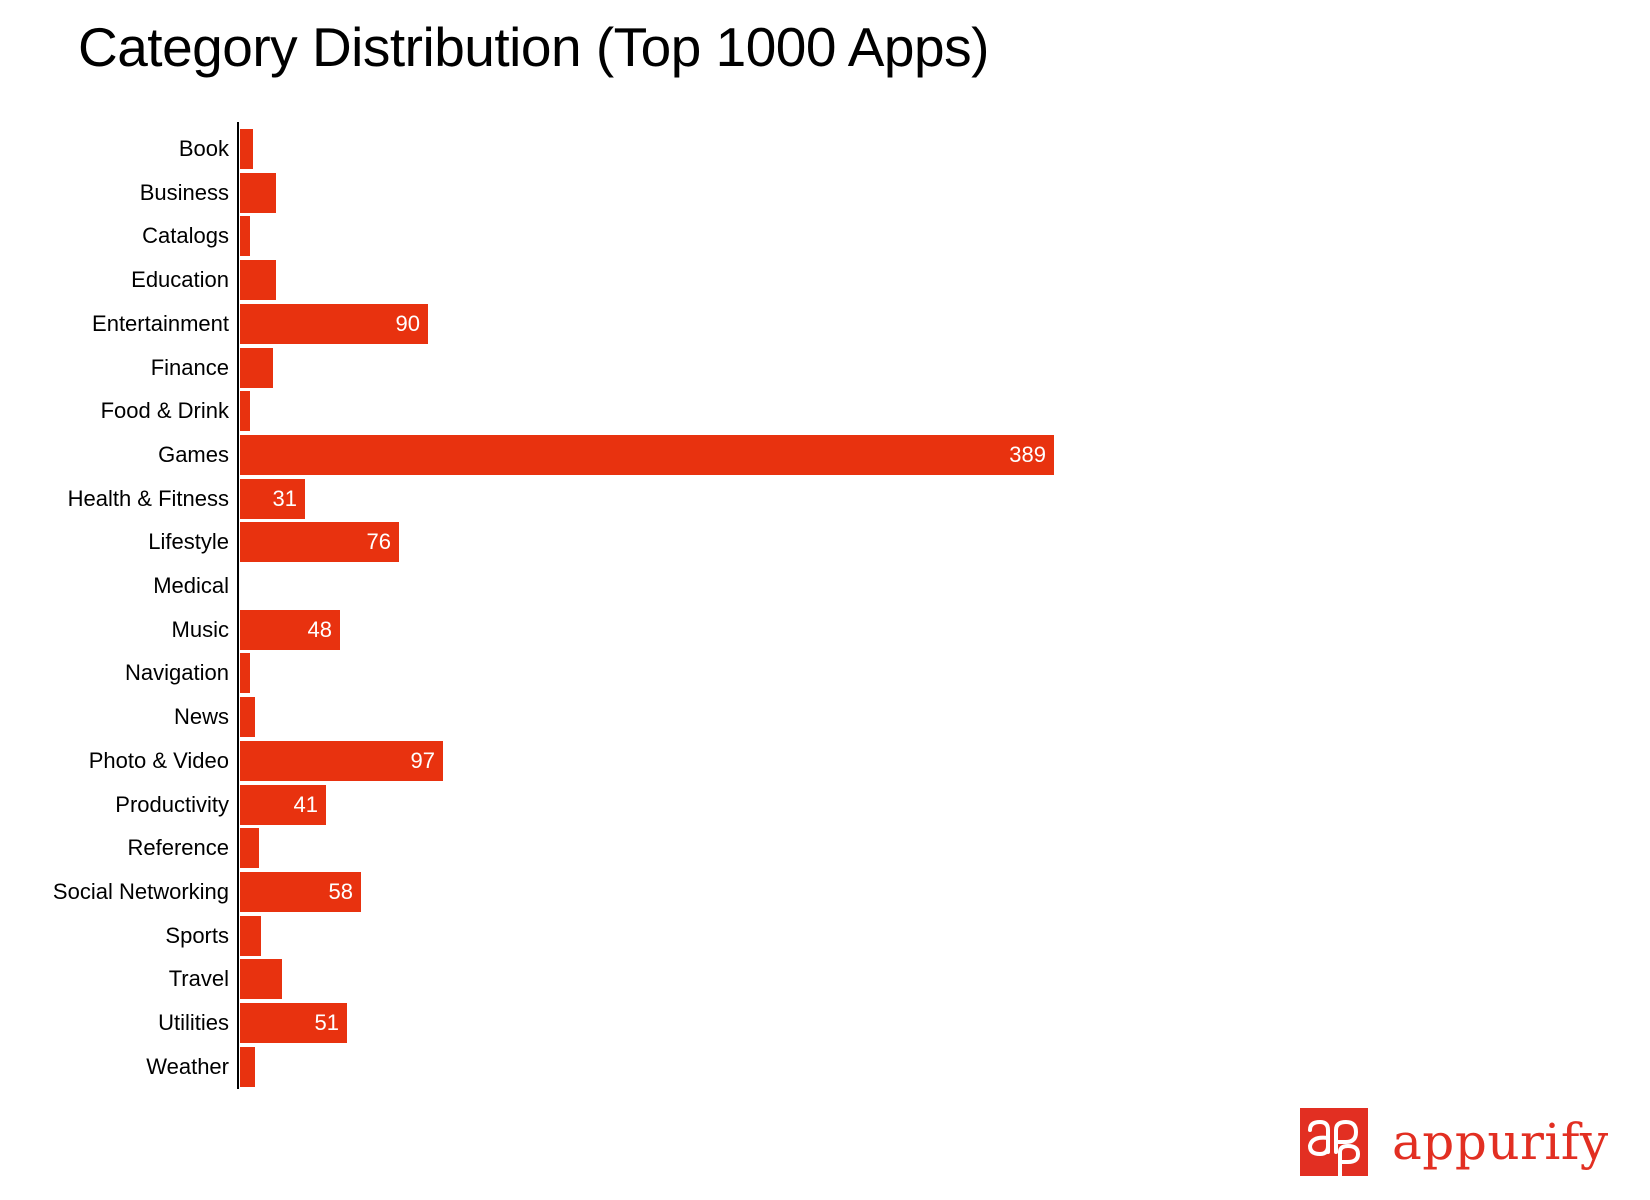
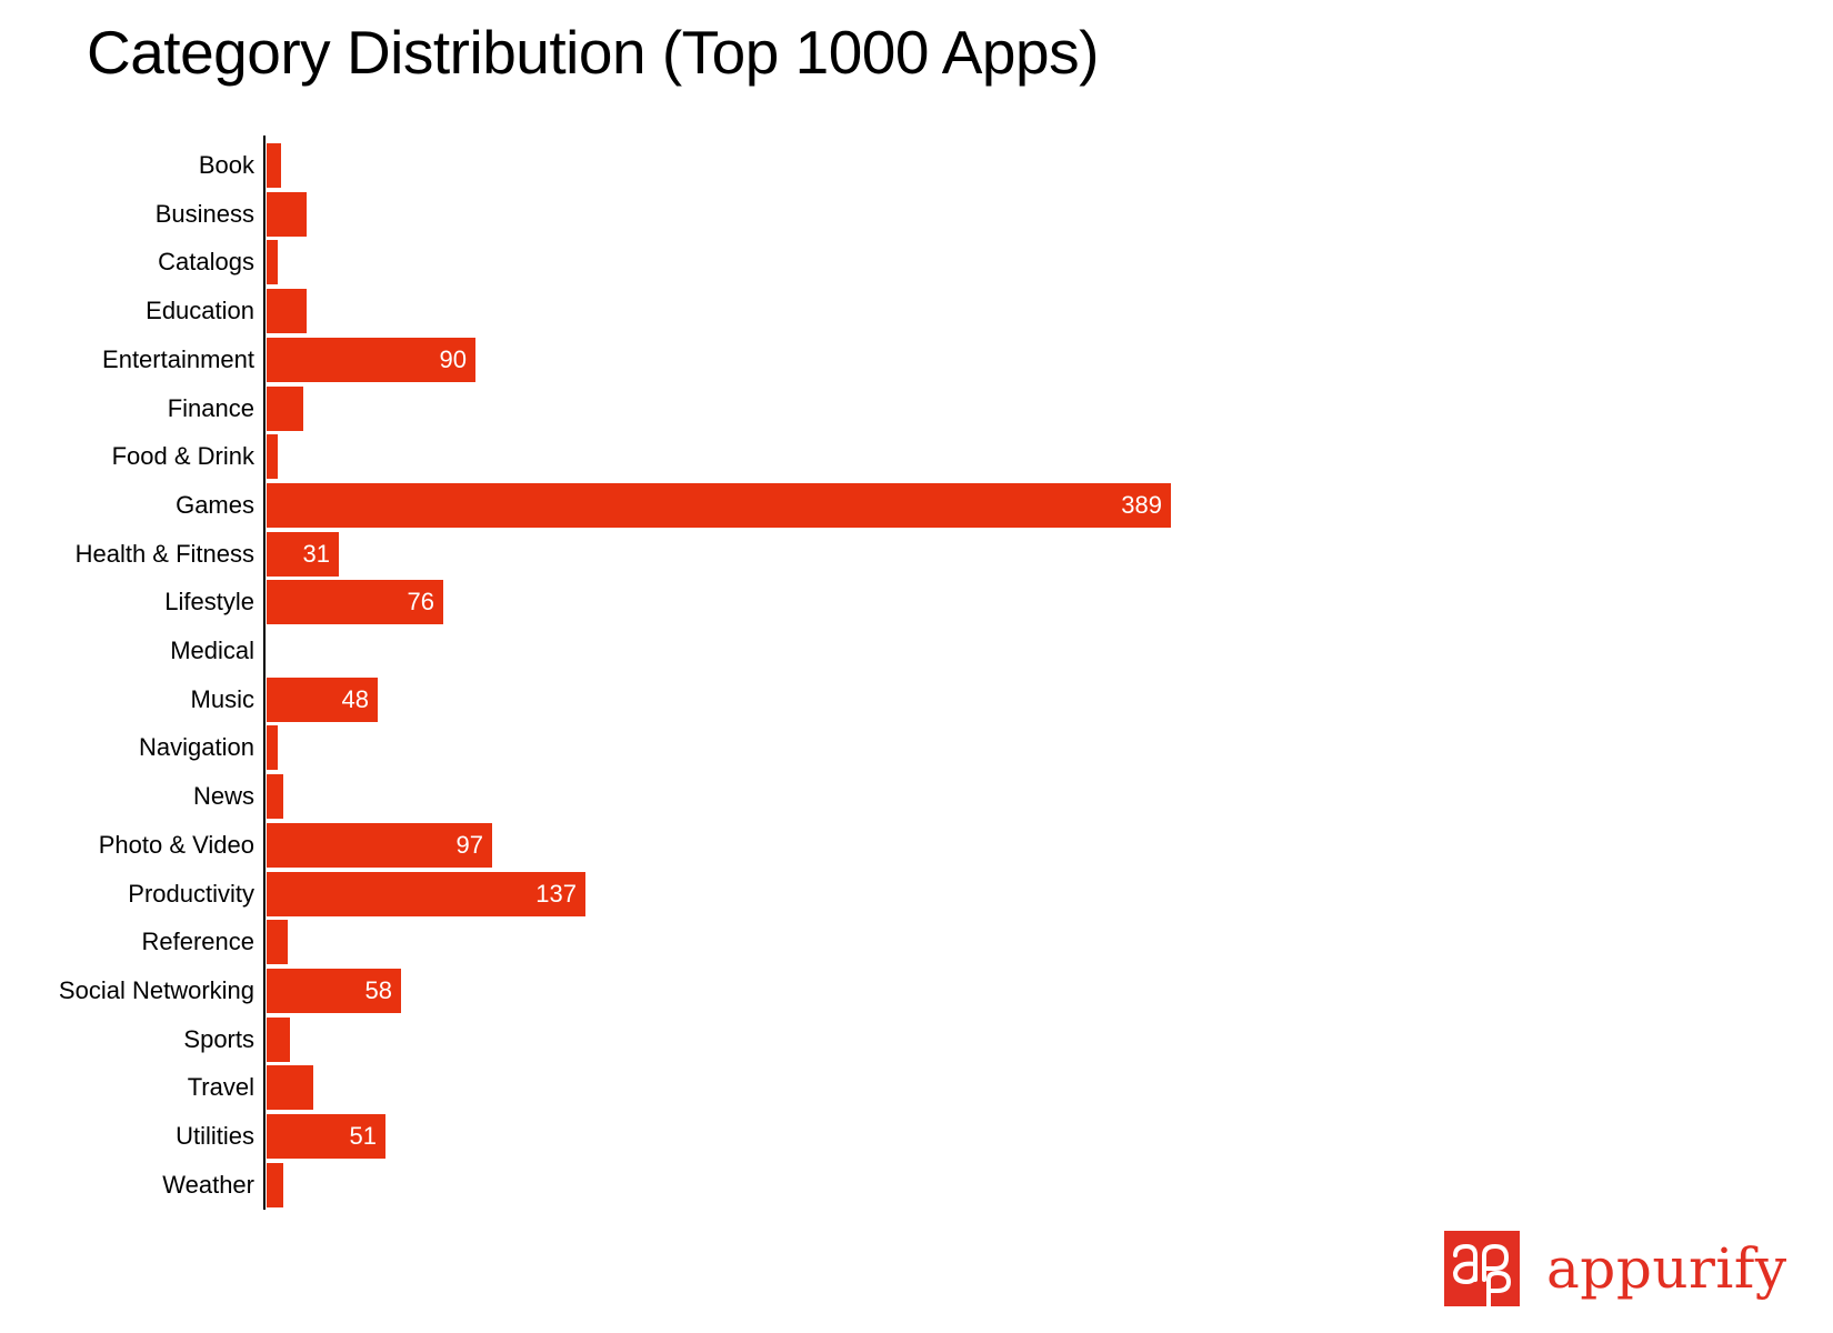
Productivity: 41 -> 137
